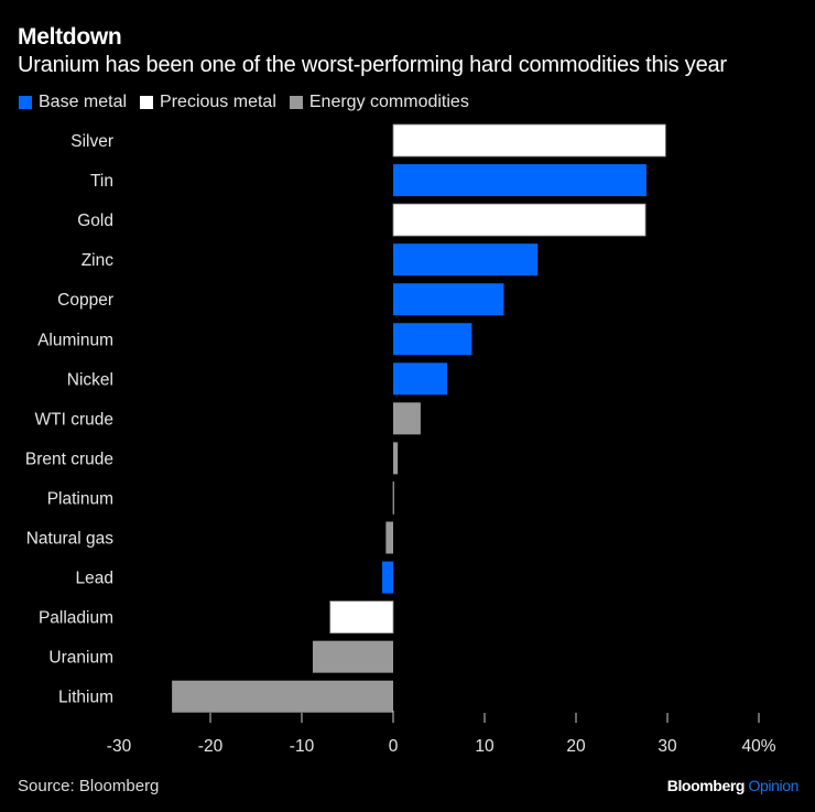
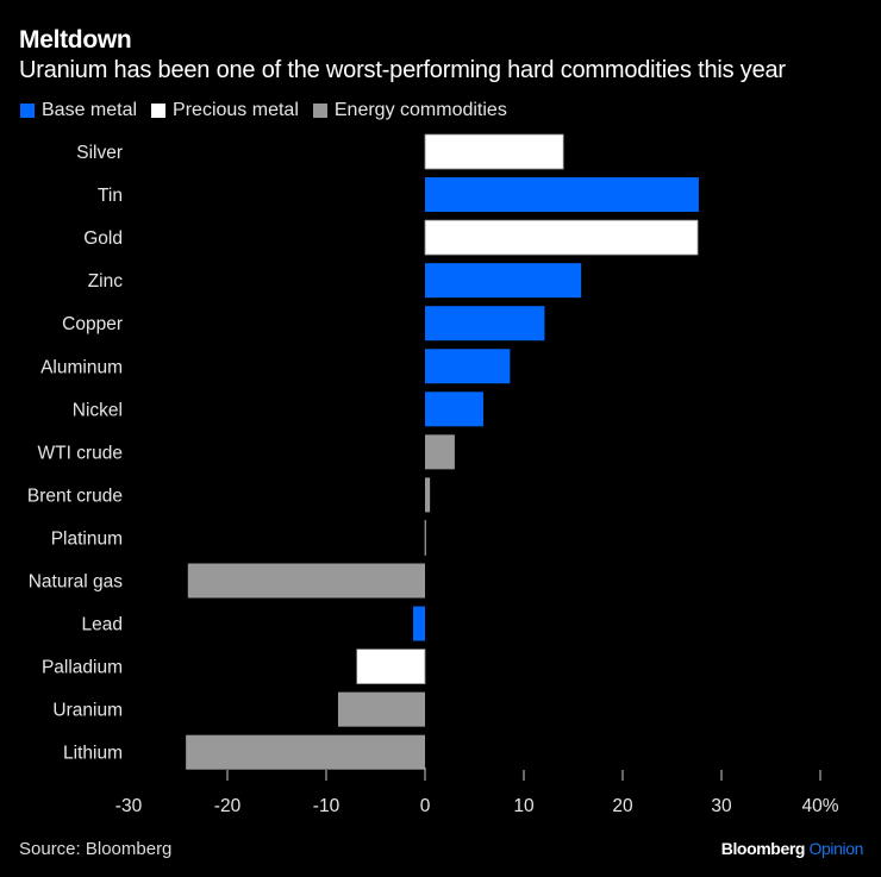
Silver: 30% -> 14%
Natural gas: -1% -> -24%
